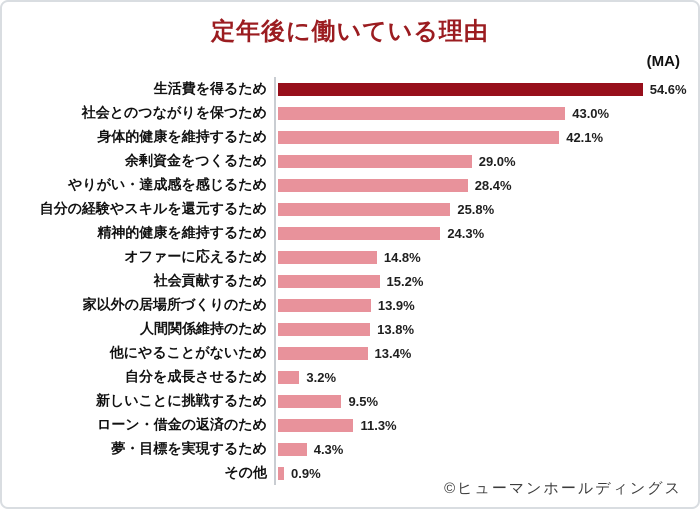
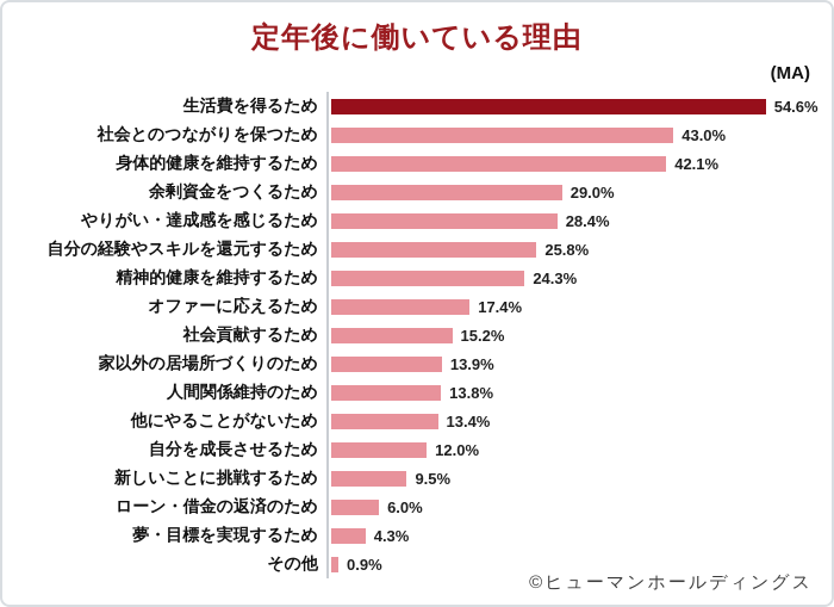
オファーに応えるため: 14.8% -> 17.4%
自分を成長させるため: 3.2% -> 12.0%
ローン・借金の返済のため: 11.3% -> 6.0%
